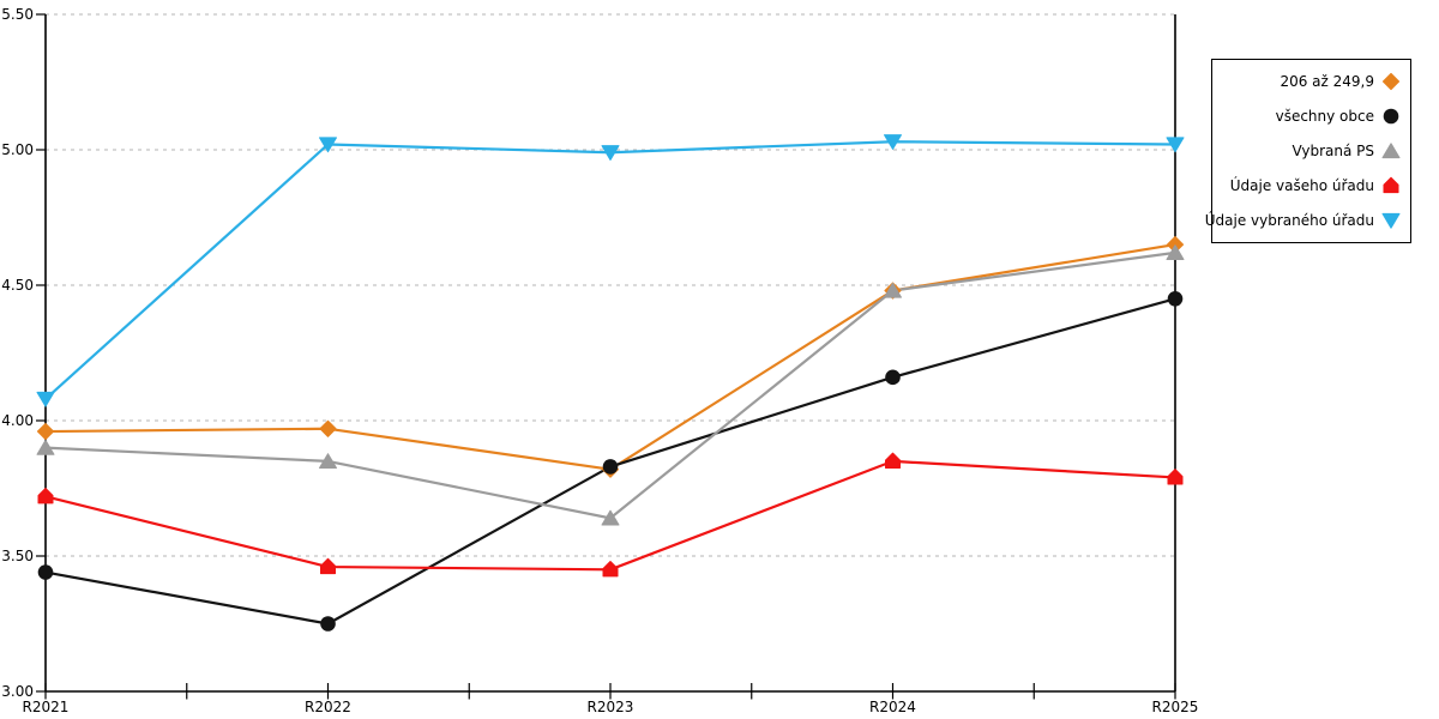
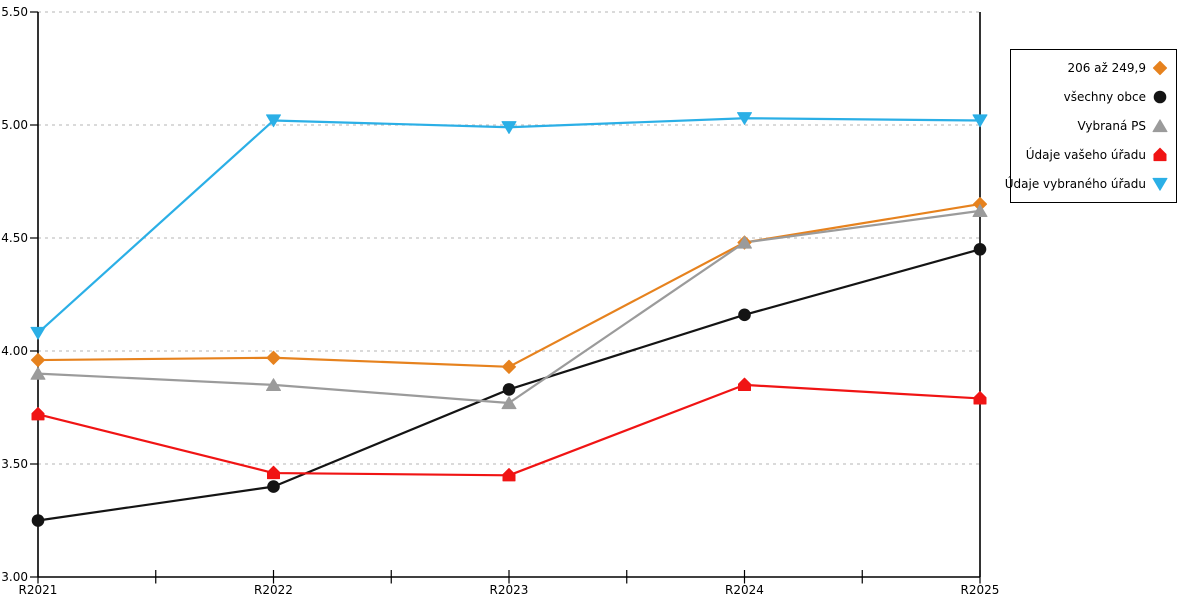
všechny obce/R2021: 3.44 -> 3.25
všechny obce/R2022: 3.25 -> 3.40
206 až 249,9/R2023: 3.82 -> 3.93
Vybraná PS/R2023: 3.64 -> 3.77
